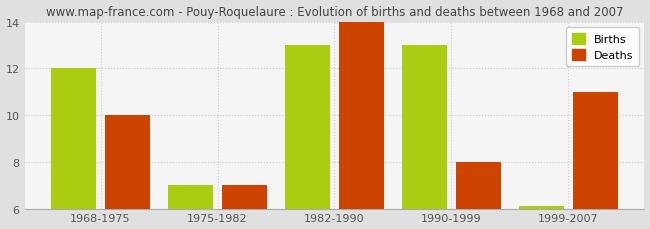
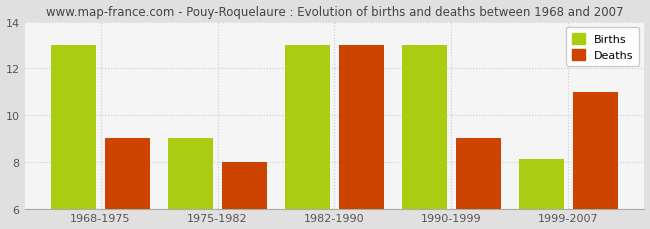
Births/1968-1975: 12.0 -> 13.0
Deaths/1968-1975: 10 -> 9
Births/1975-1982: 7.0 -> 9.0
Deaths/1975-1982: 7 -> 8
Deaths/1982-1990: 14 -> 13
Deaths/1990-1999: 8 -> 9
Births/1999-2007: 6.1 -> 8.1
